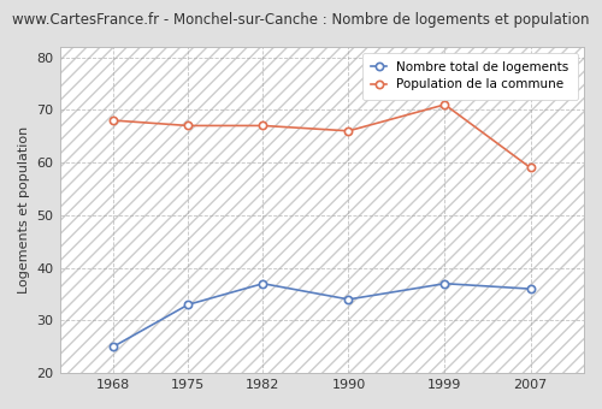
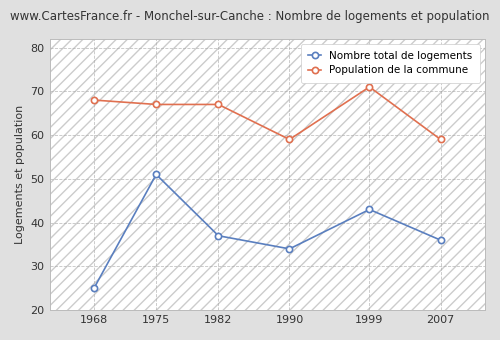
Nombre total de logements/1975: 33 -> 51
Population de la commune/1990: 66 -> 59
Nombre total de logements/1999: 37 -> 43
